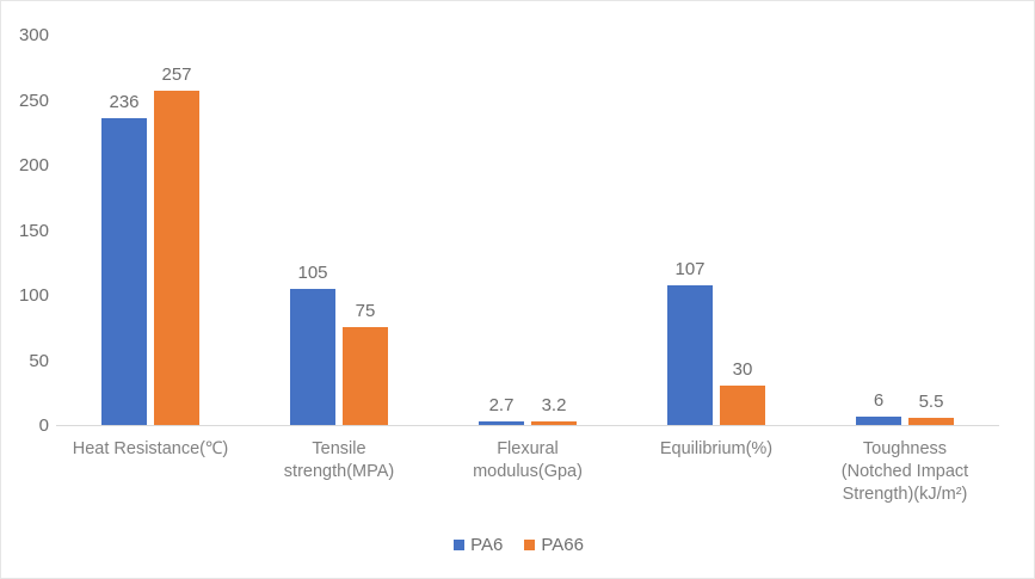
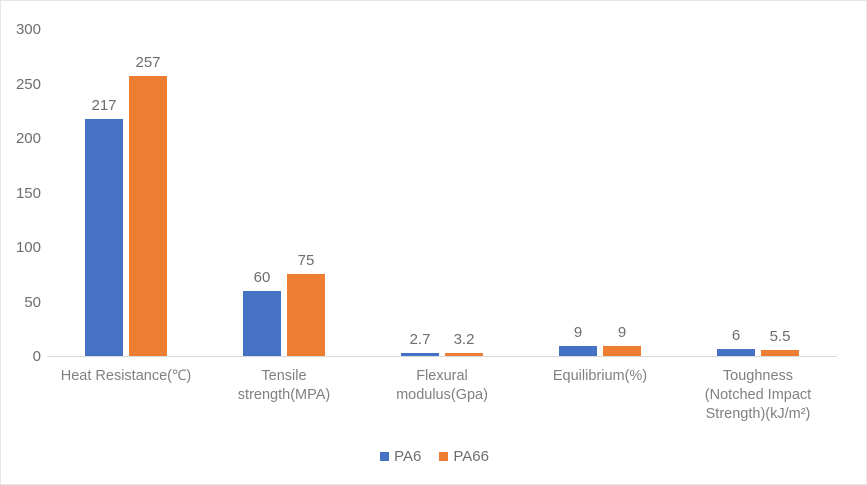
PA6/Heat Resistance(℃): 236 -> 217
PA6/Tensile strength(MPA): 105 -> 60
PA6/Equilibrium(%): 107 -> 9
PA66/Equilibrium(%): 30 -> 9
